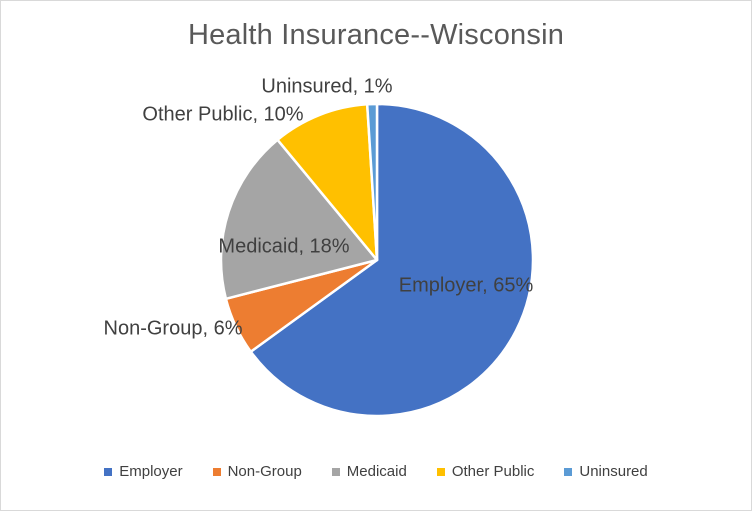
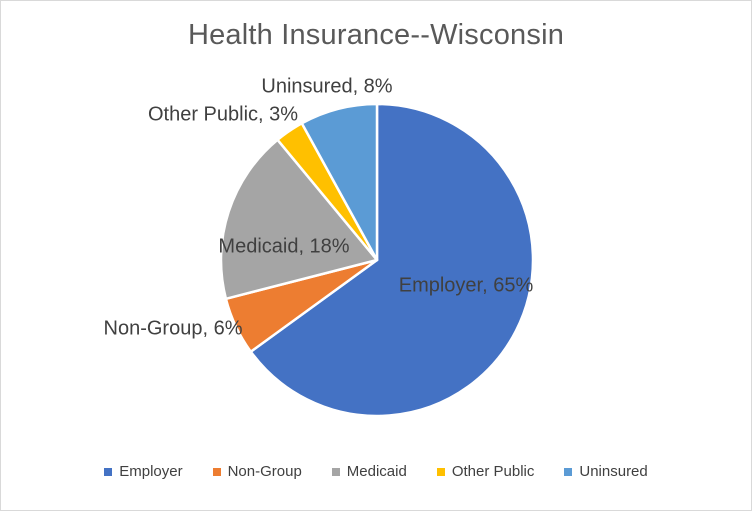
Other Public: 10% -> 3%
Uninsured: 1% -> 8%
